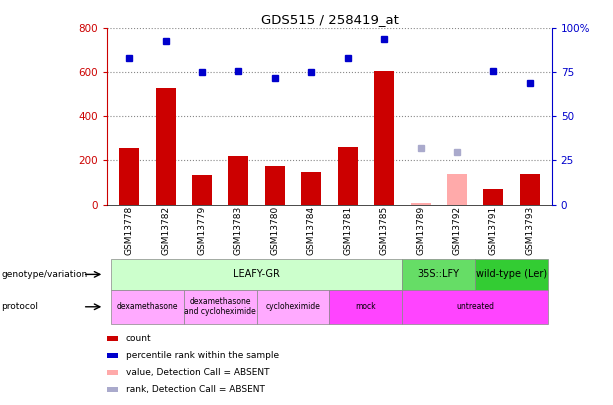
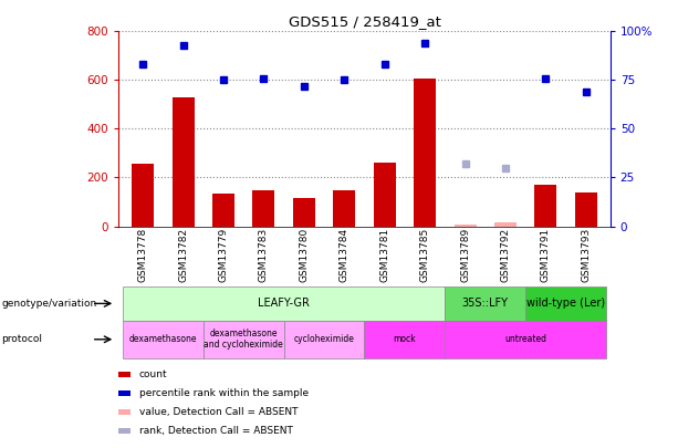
GSM13783: 220 -> 148
GSM13780: 175 -> 118
GSM13792: 140 -> 15
GSM13791: 70 -> 172
